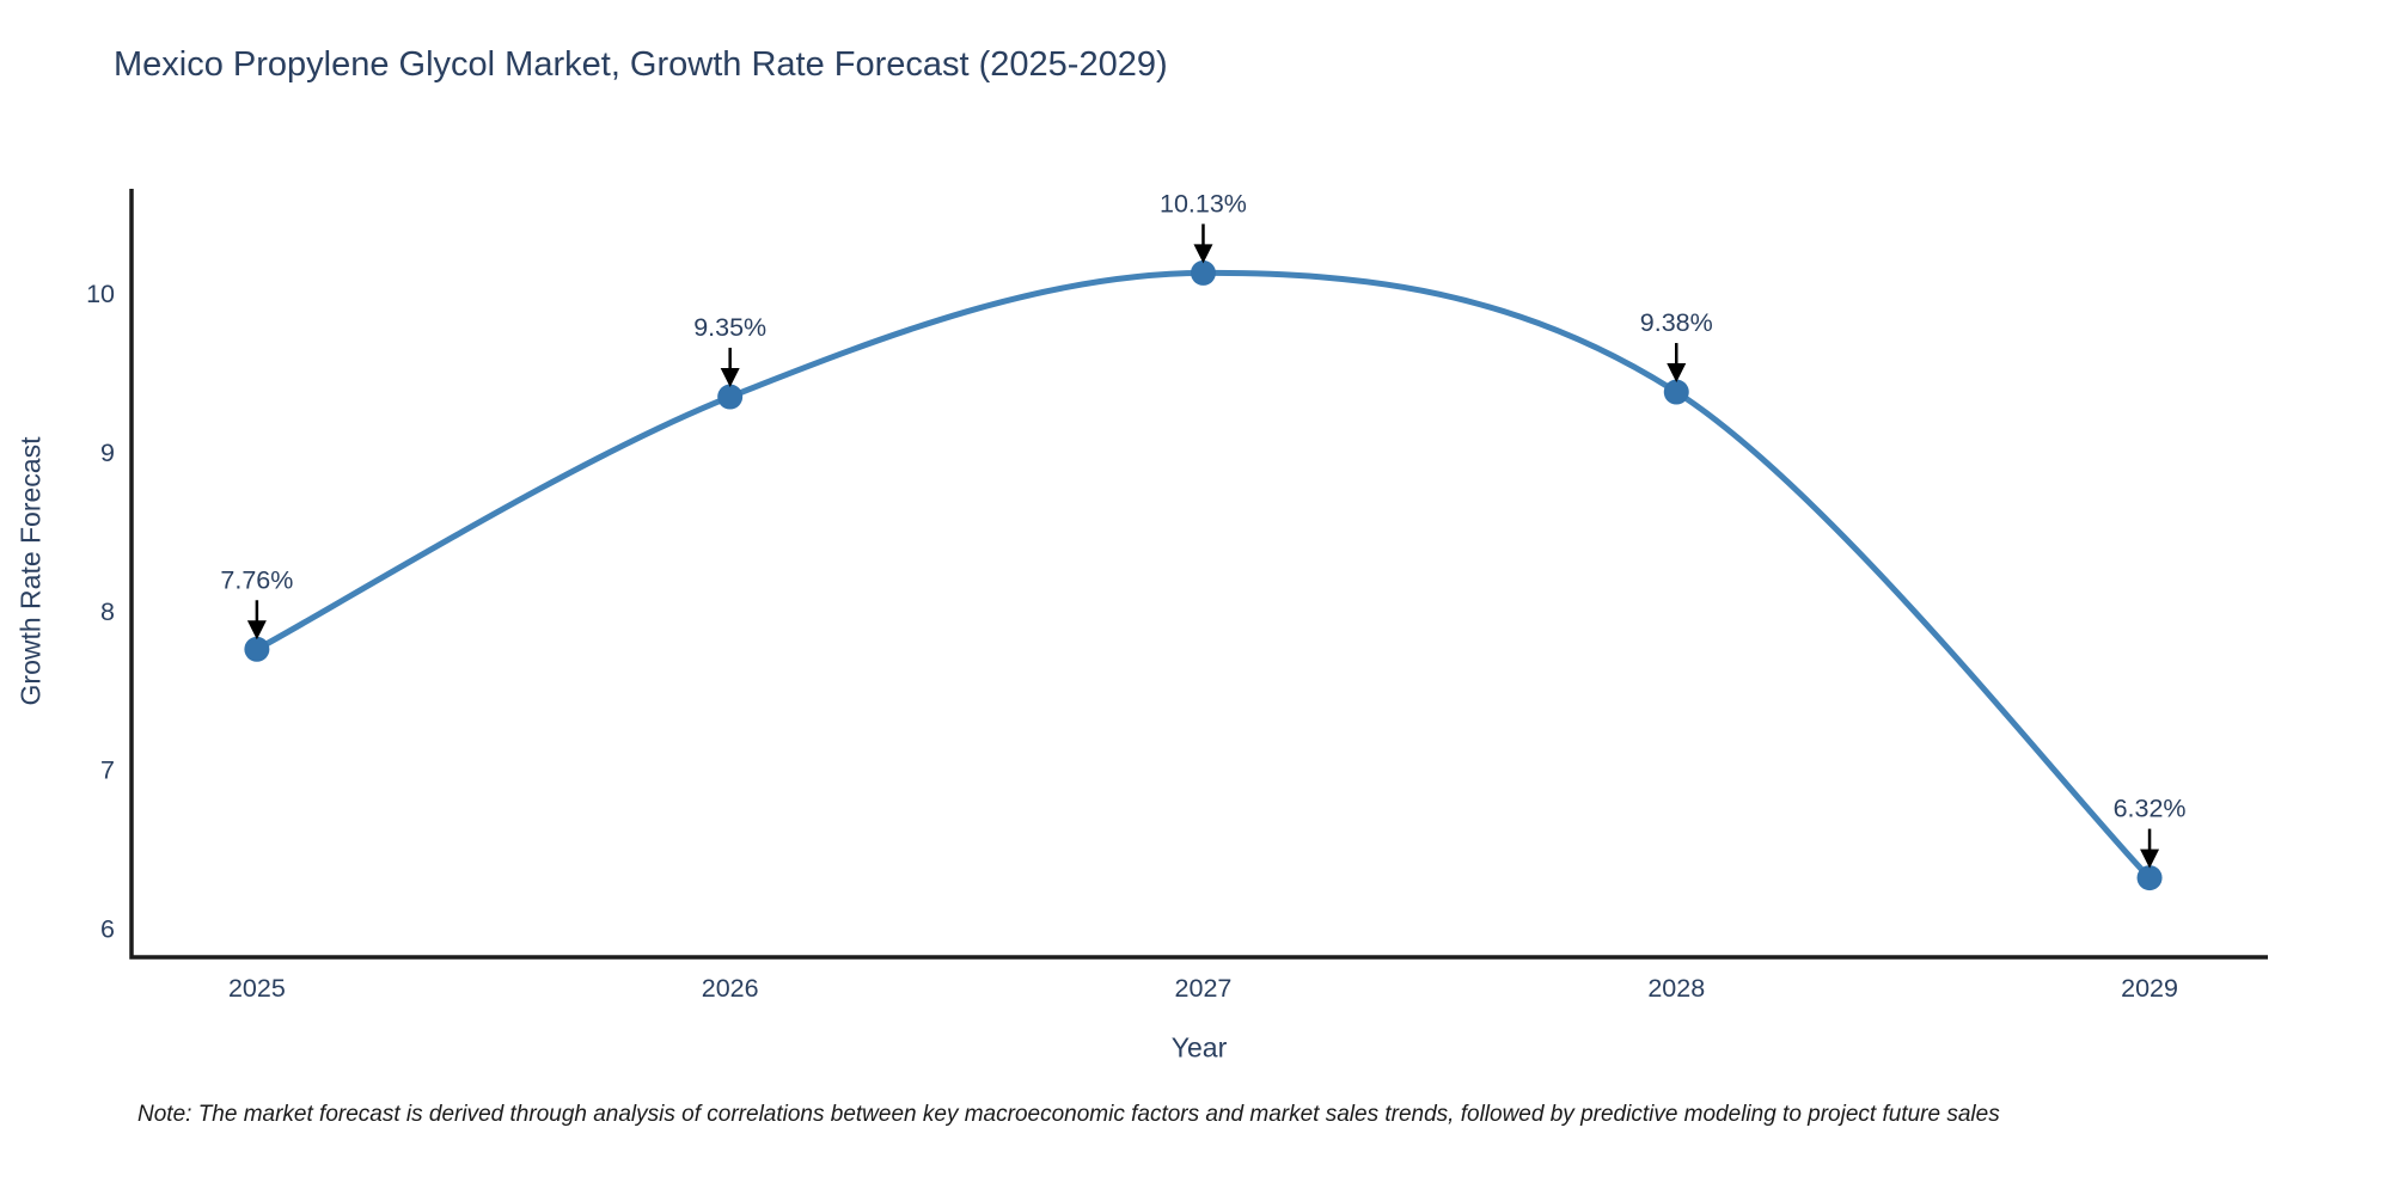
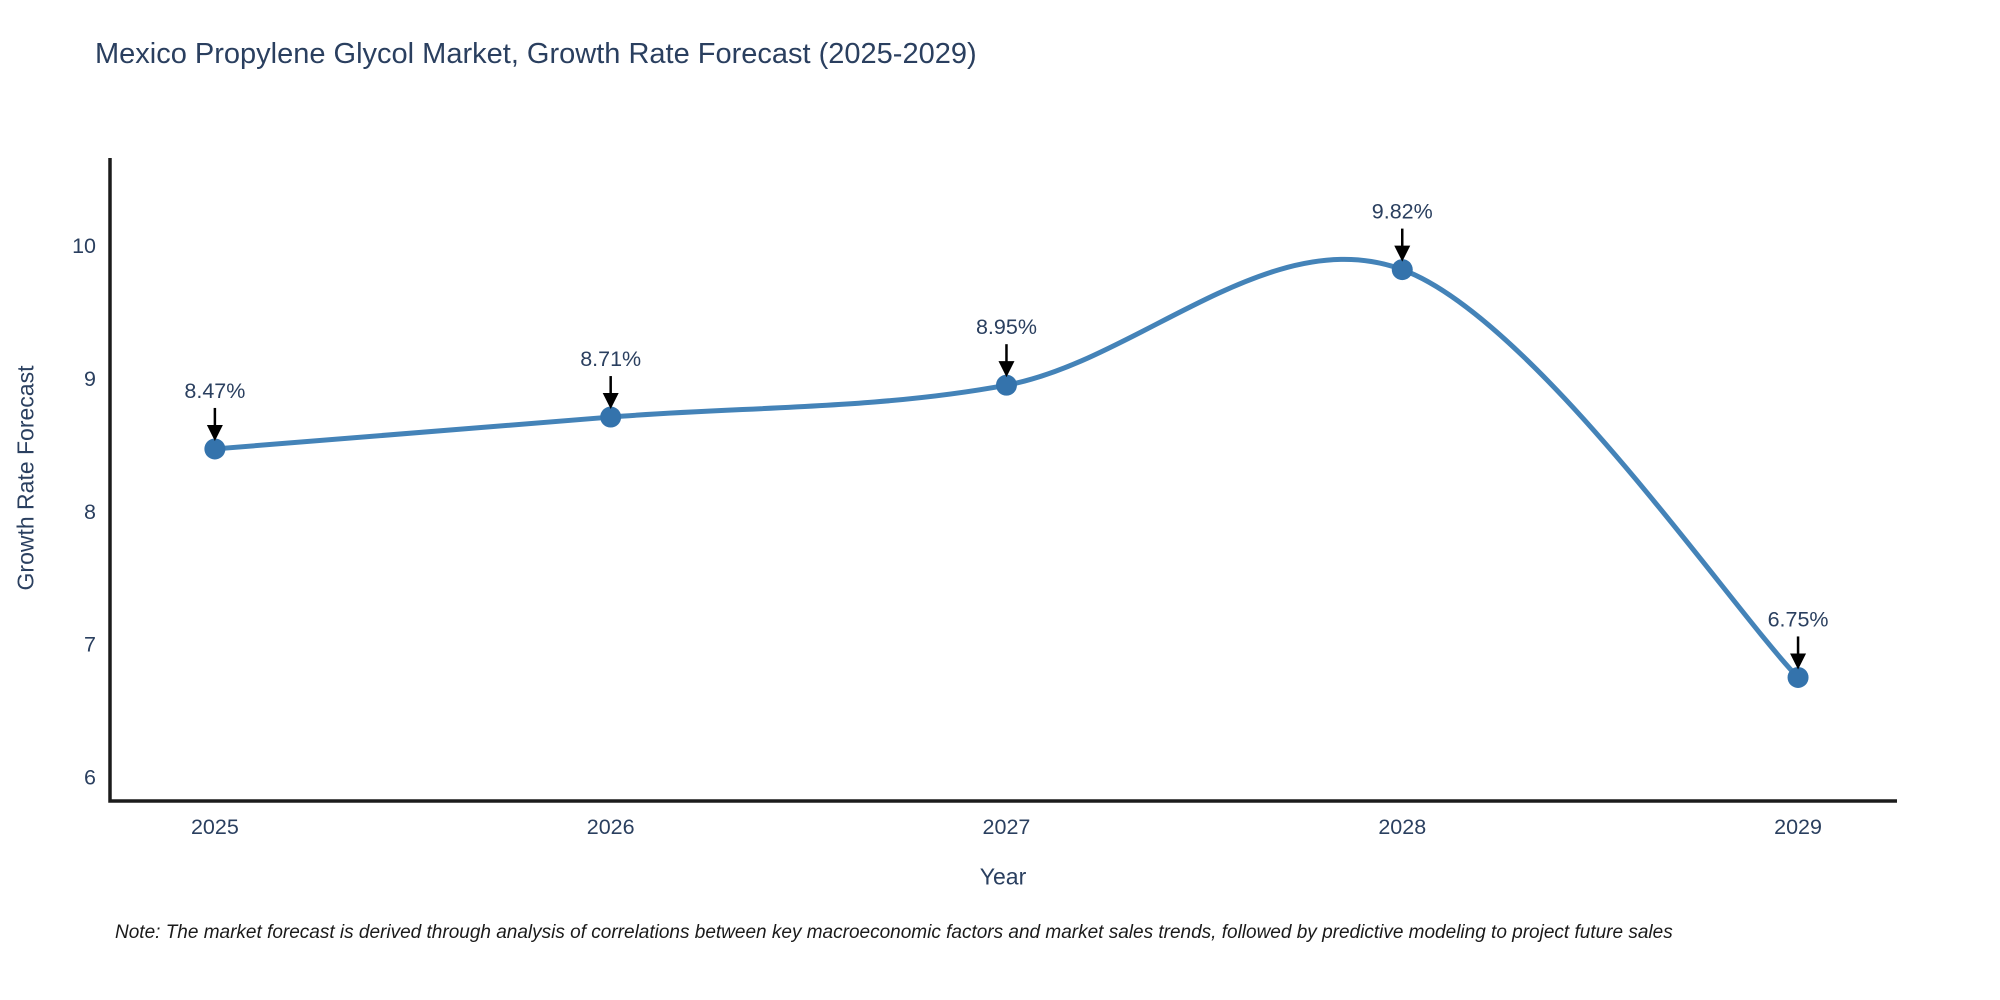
2025: 7.76% -> 8.47%
2026: 9.35% -> 8.71%
2027: 10.13% -> 8.95%
2028: 9.38% -> 9.82%
2029: 6.32% -> 6.75%
